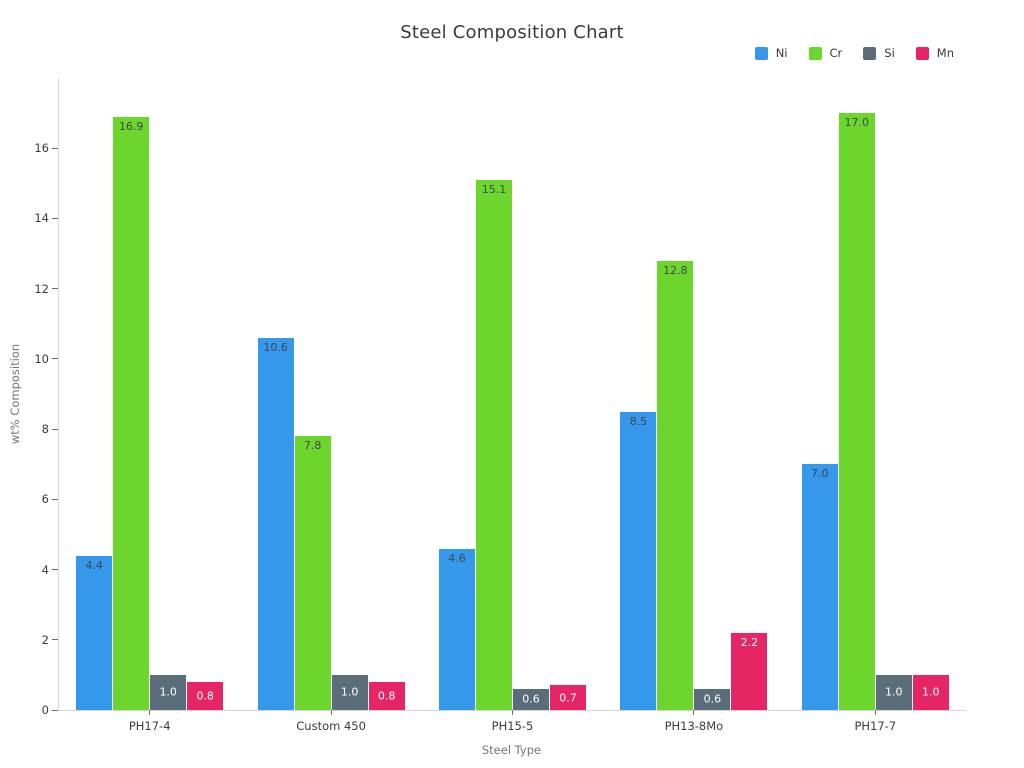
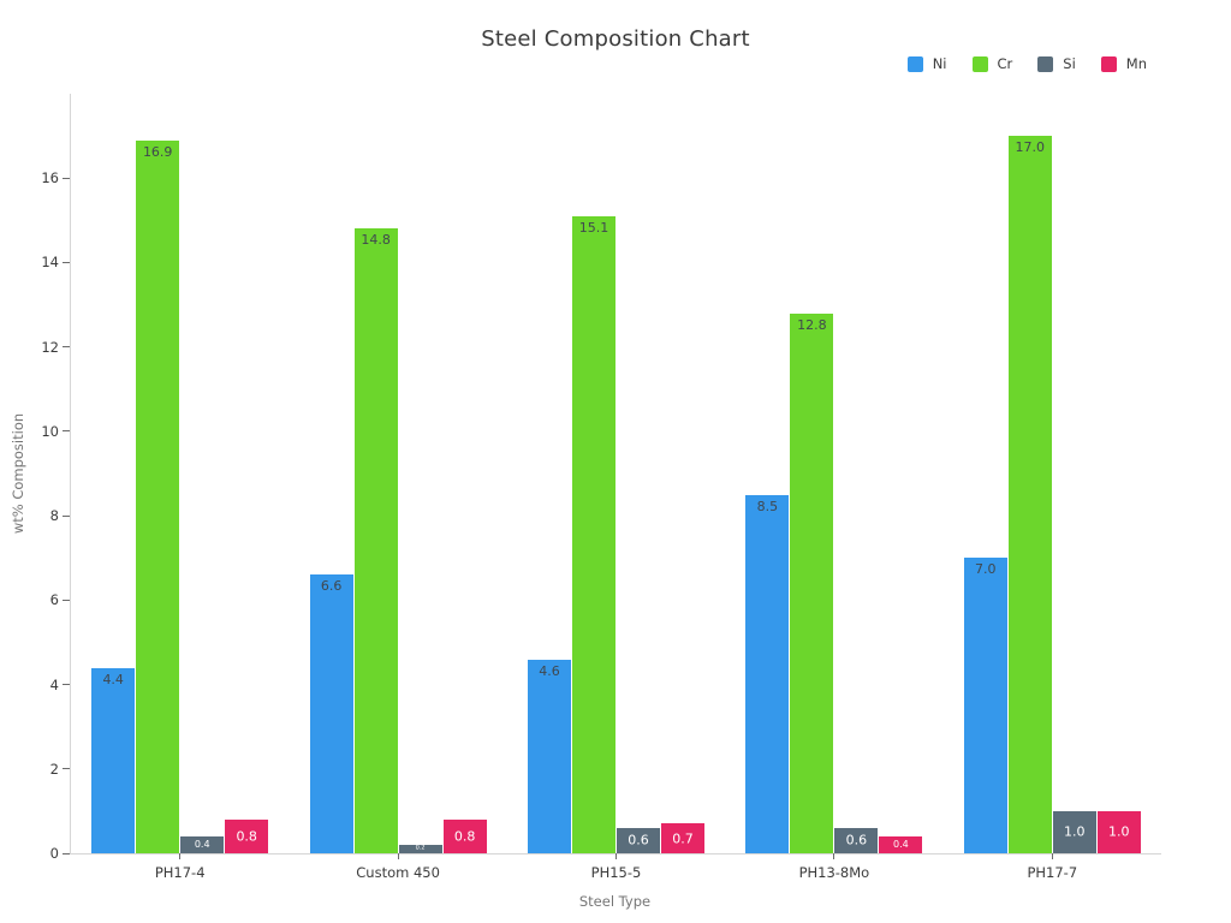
Si/PH17-4: 1.0 -> 0.4
Ni/Custom 450: 10.6 -> 6.6
Cr/Custom 450: 7.8 -> 14.8
Si/Custom 450: 1.0 -> 0.2
Mn/PH13-8Mo: 2.2 -> 0.4
